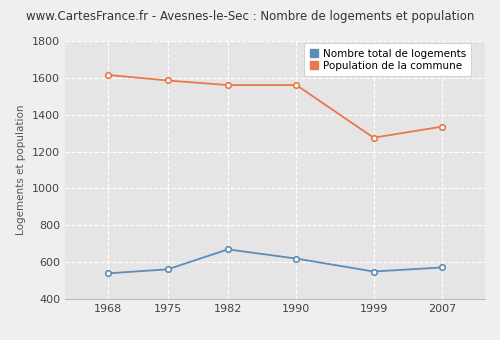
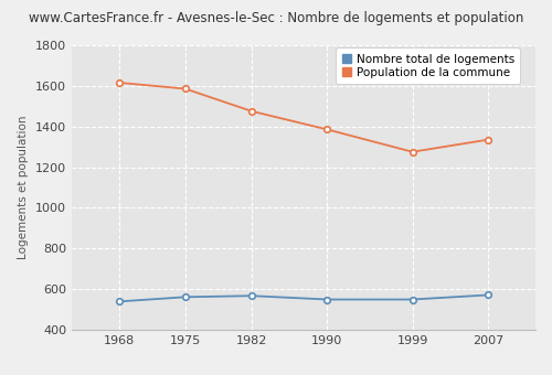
Nombre total de logements/1982: 670 -> 570
Population de la commune/1982: 1560 -> 1480
Nombre total de logements/1990: 620 -> 550
Population de la commune/1990: 1560 -> 1380
